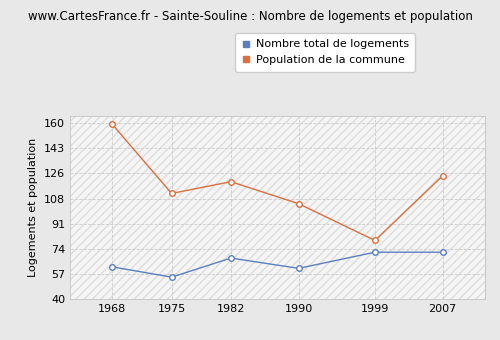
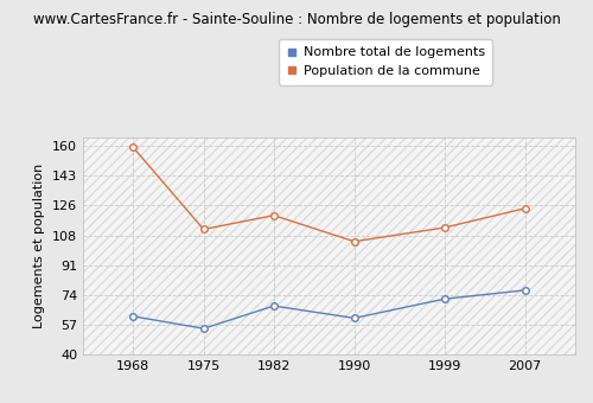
Population de la commune/1999: 80 -> 113
Nombre total de logements/2007: 72 -> 77
